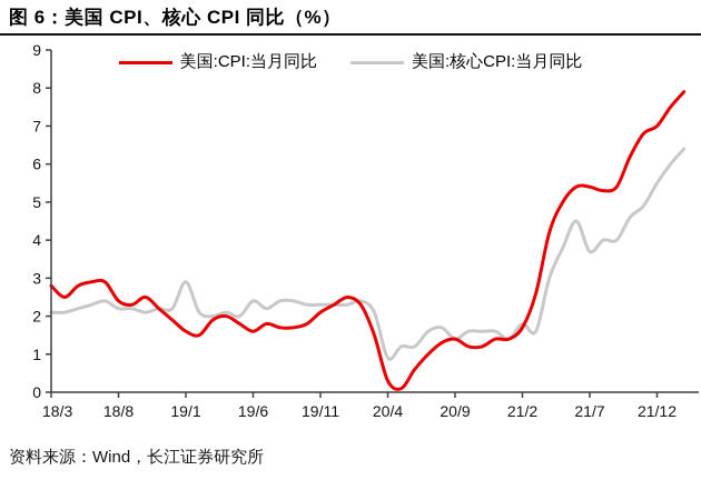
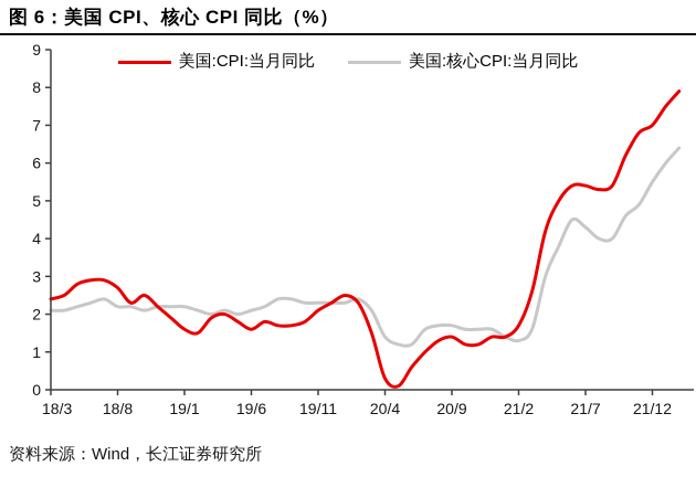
美国:CPI:当月同比/18/3: 2.8 -> 2.4
美国:CPI:当月同比/18/8: 2.4 -> 2.7
美国:核心CPI:当月同比/19/1: 2.9 -> 2.2
美国:核心CPI:当月同比/19/6: 2.4 -> 2.1
美国:核心CPI:当月同比/20/4: 0.9 -> 1.4
美国:核心CPI:当月同比/20/9: 1.4 -> 1.7
美国:核心CPI:当月同比/21/2: 1.8 -> 1.3
美国:核心CPI:当月同比/21/7: 3.7 -> 4.3
